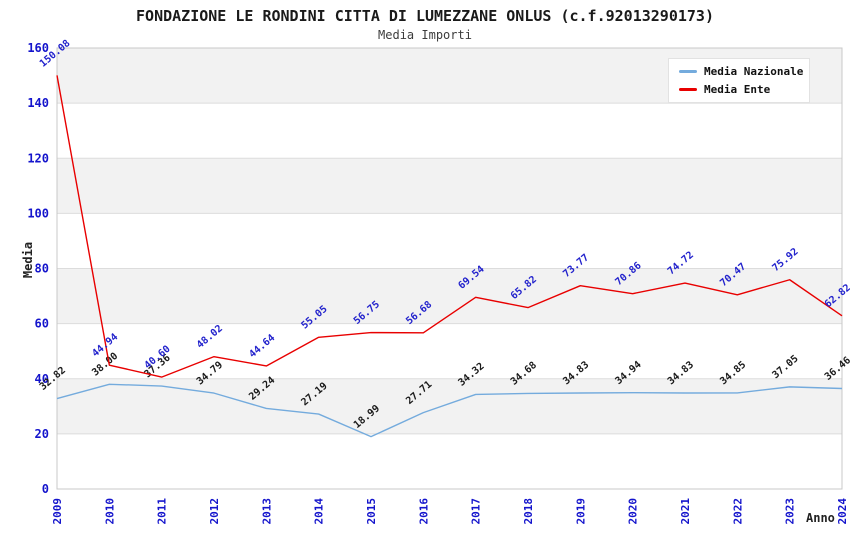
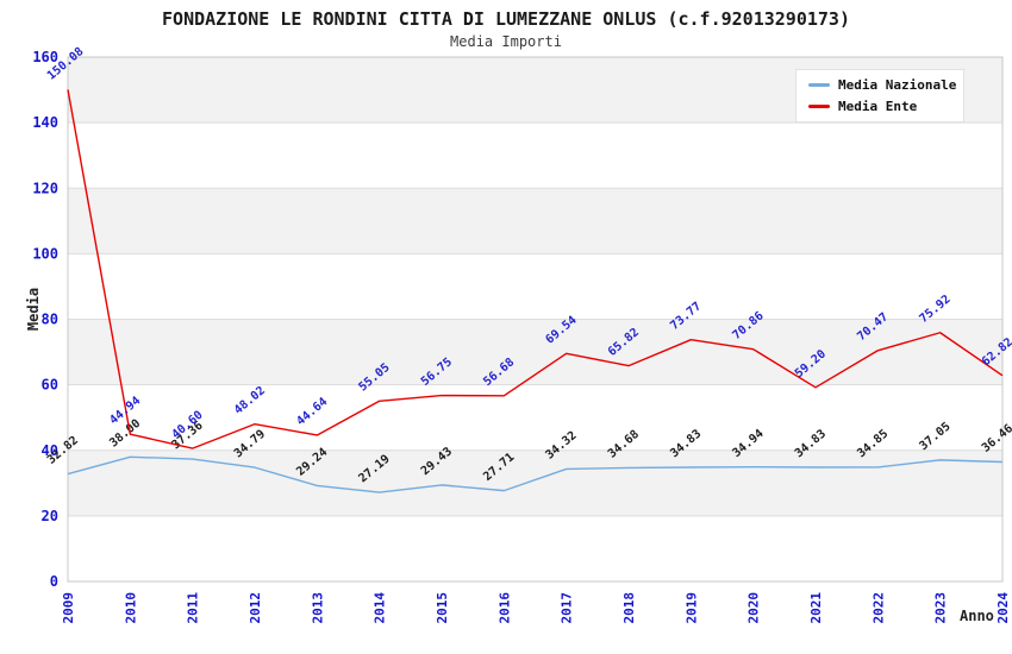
Media Nazionale/2015: 18.99 -> 29.43
Media Ente/2021: 74.72 -> 59.20
